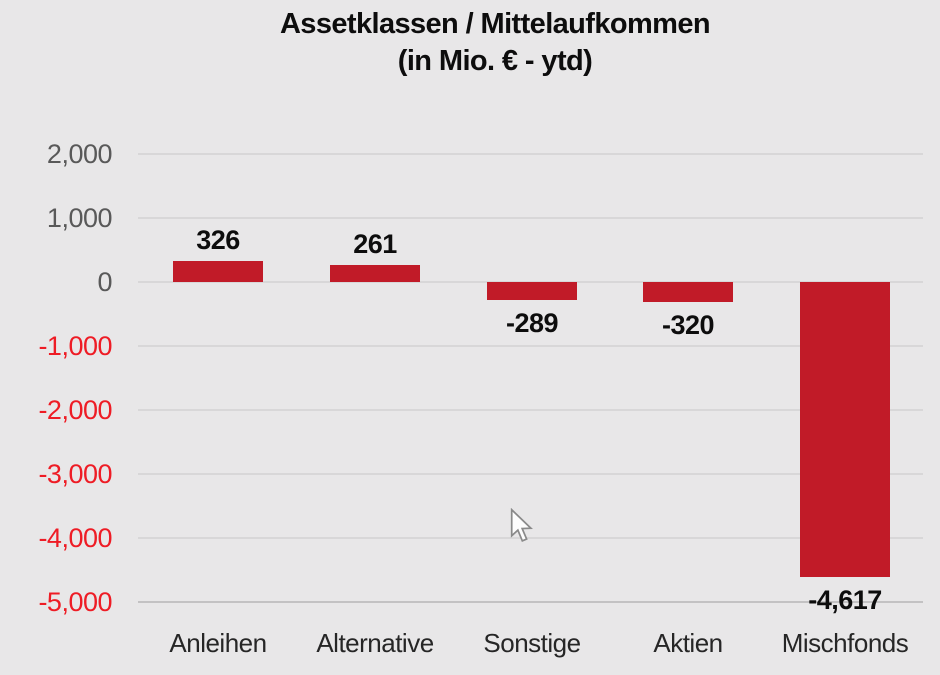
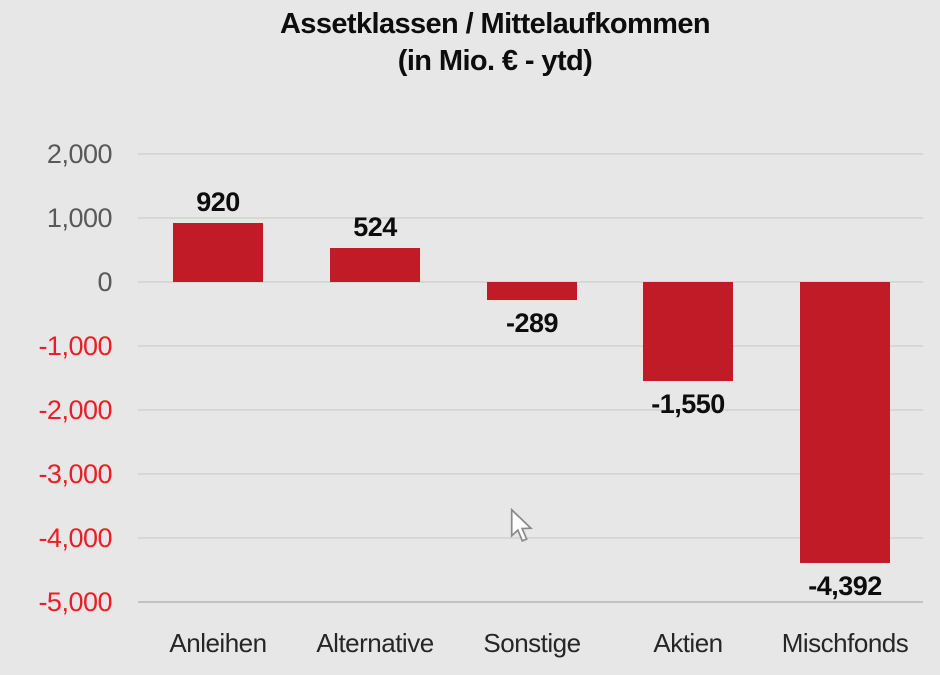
Anleihen: 326 -> 920
Alternative: 261 -> 524
Aktien: -320 -> -1,550
Mischfonds: -4,617 -> -4,392
